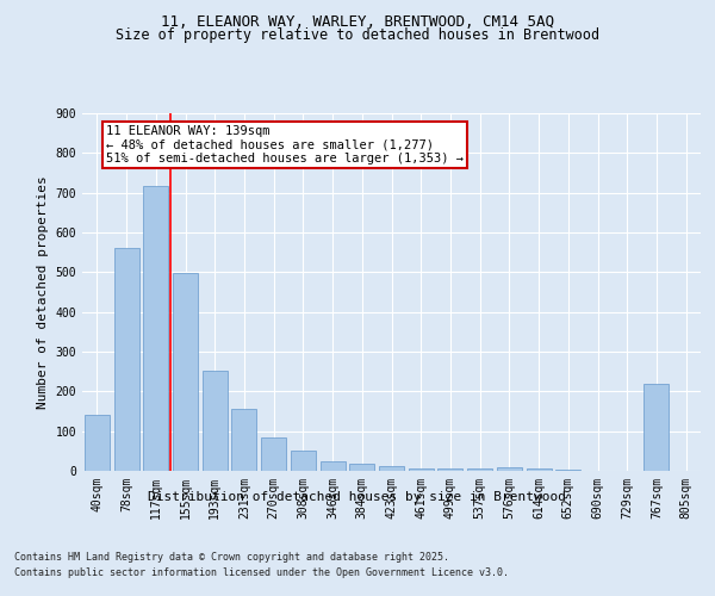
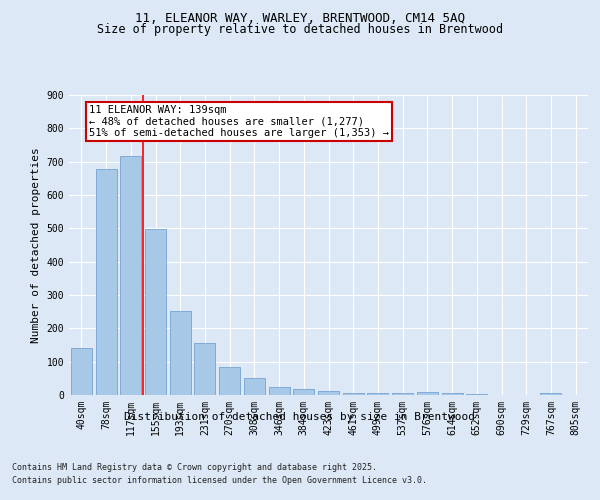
78sqm: 560 -> 678
767sqm: 220 -> 5
